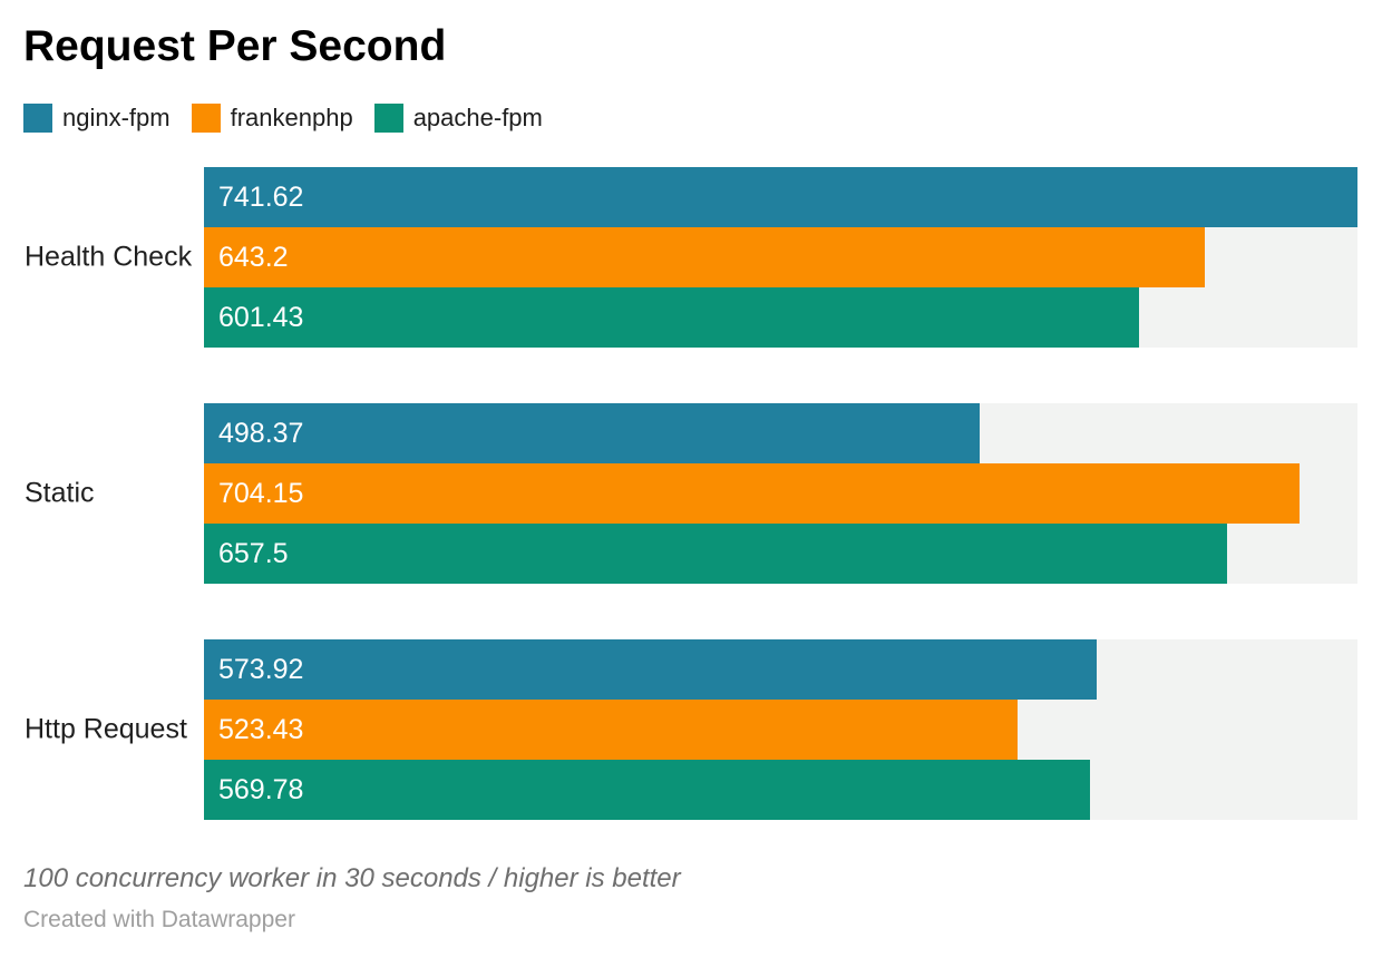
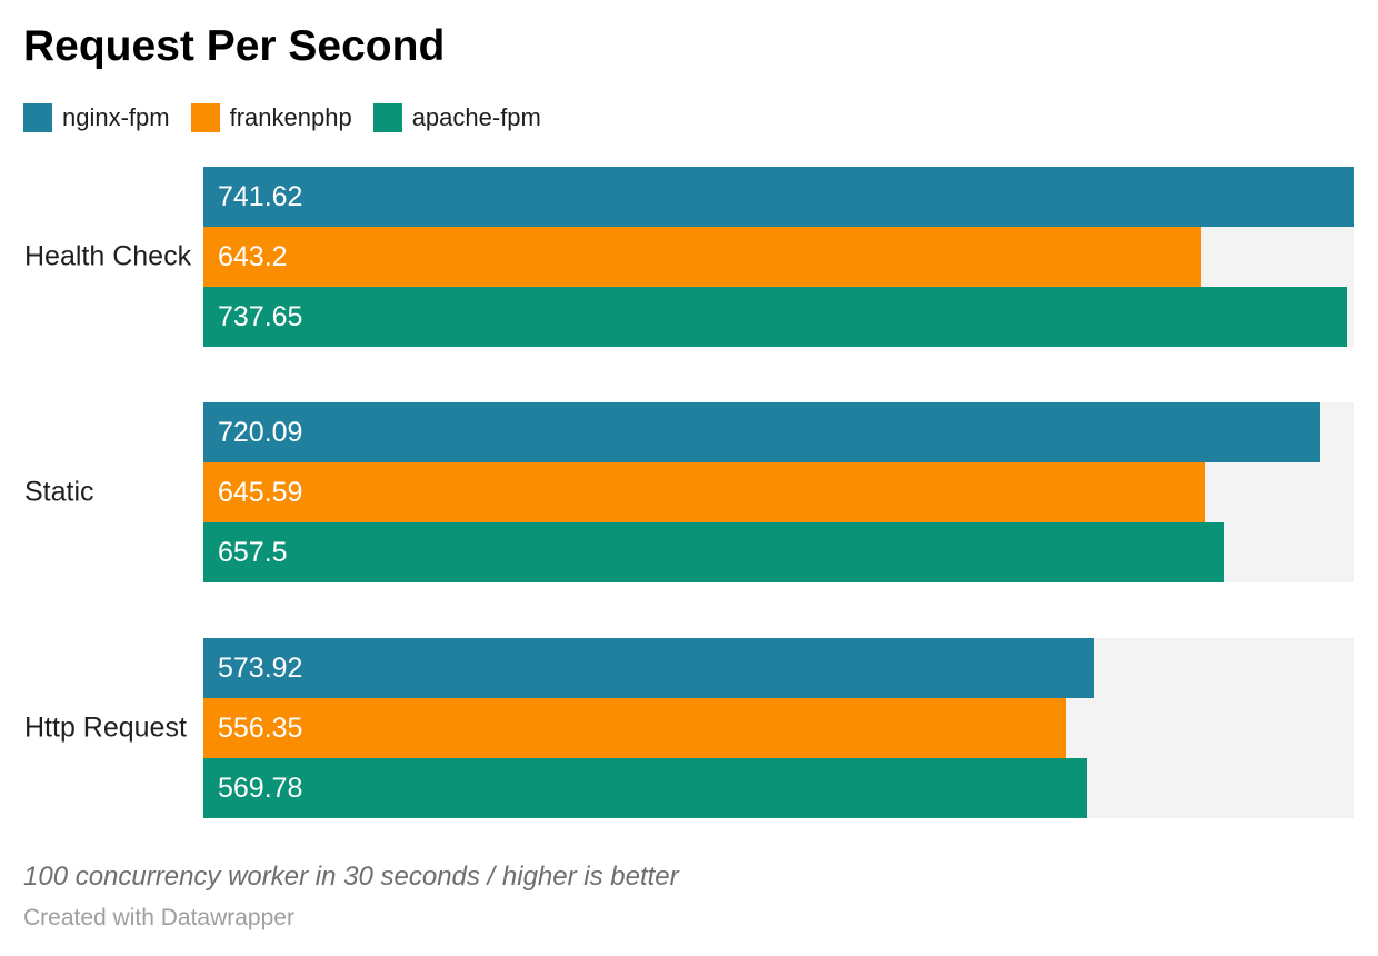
apache-fpm/Health Check: 601.43 -> 737.65
nginx-fpm/Static: 498.37 -> 720.09
frankenphp/Static: 704.15 -> 645.59
frankenphp/Http Request: 523.43 -> 556.35
